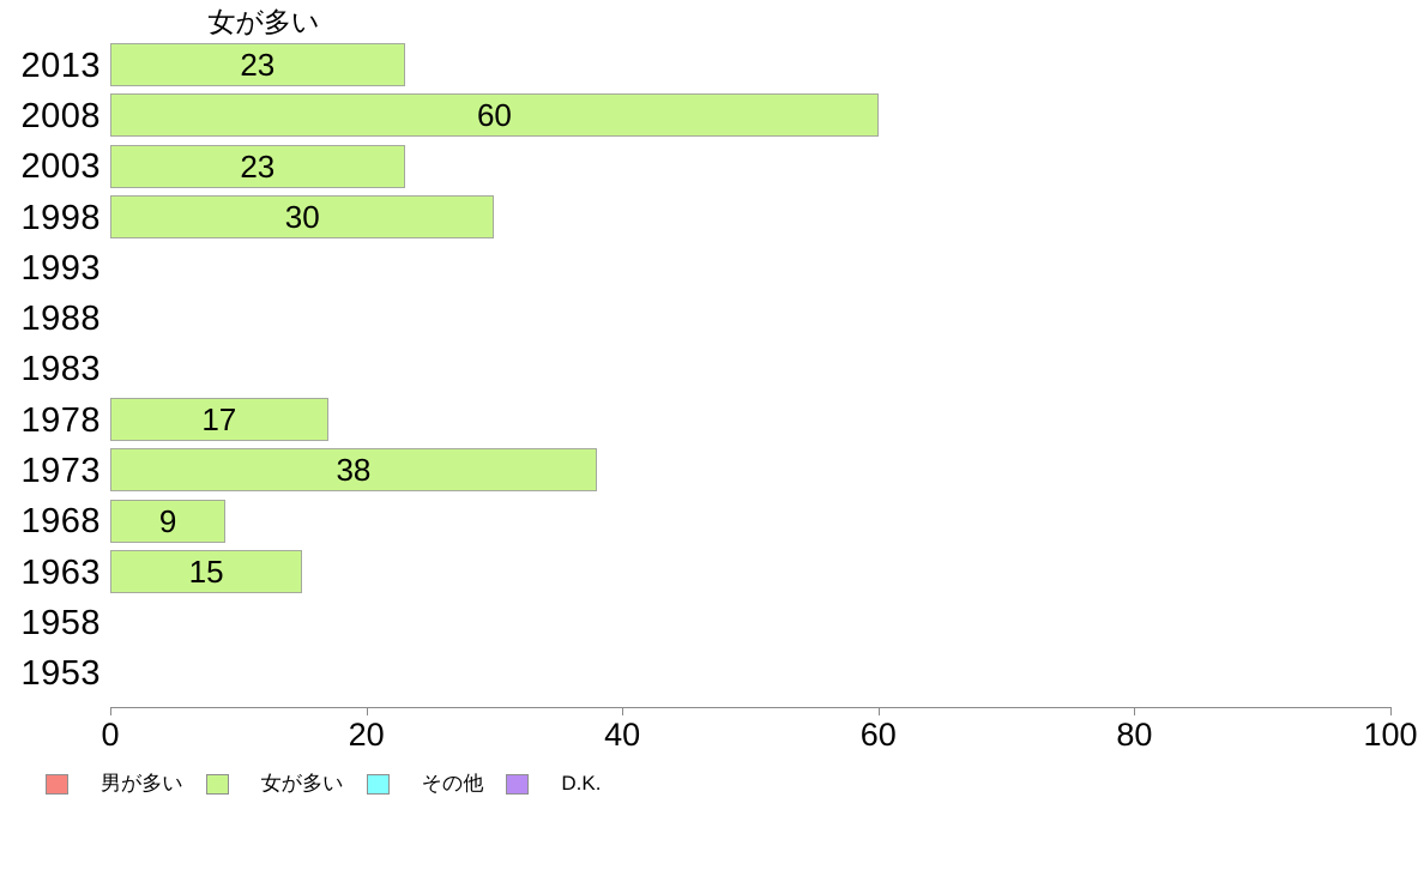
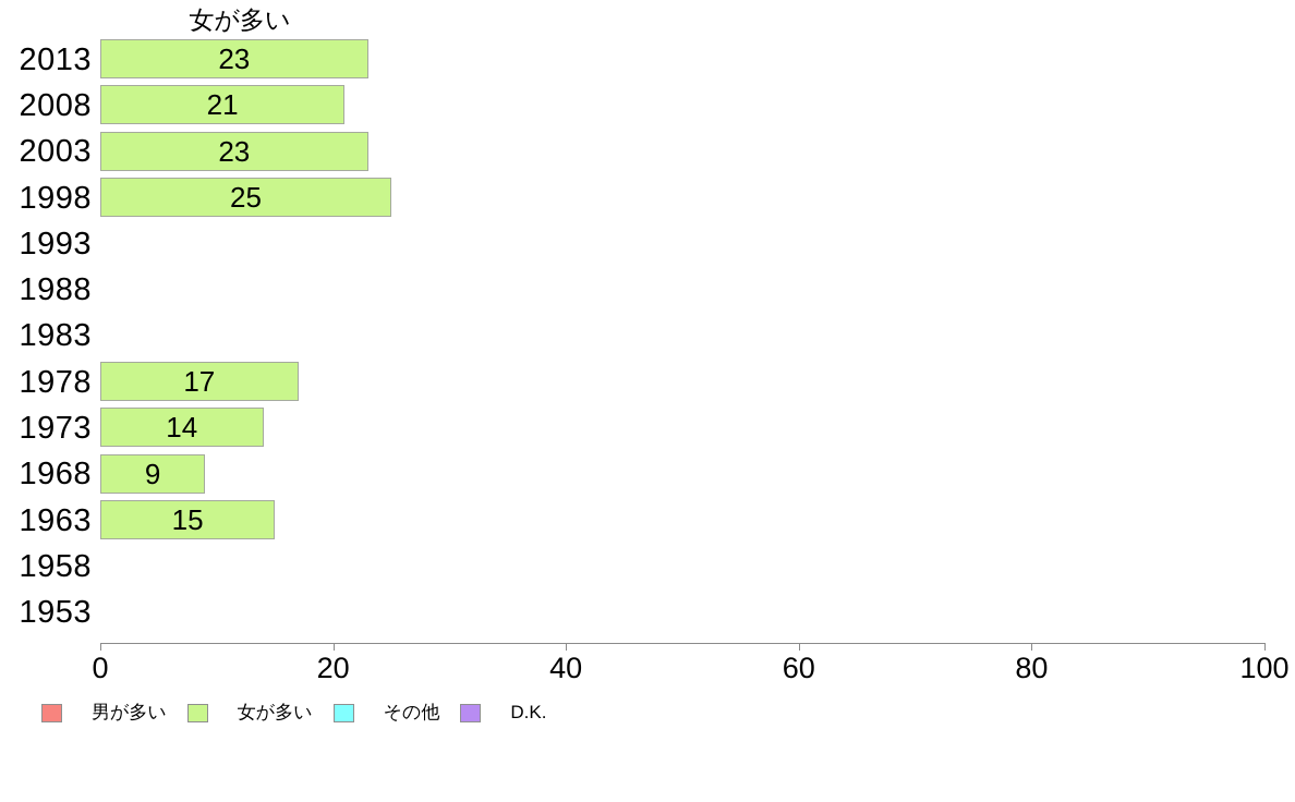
2008: 60 -> 21
1998: 30 -> 25
1973: 38 -> 14
